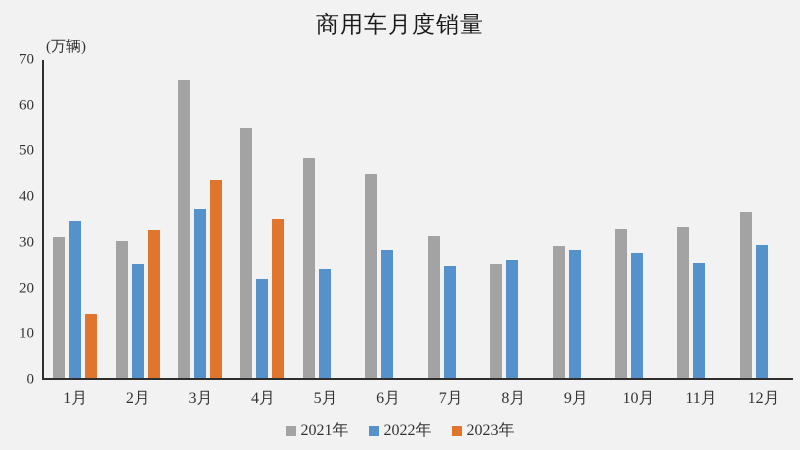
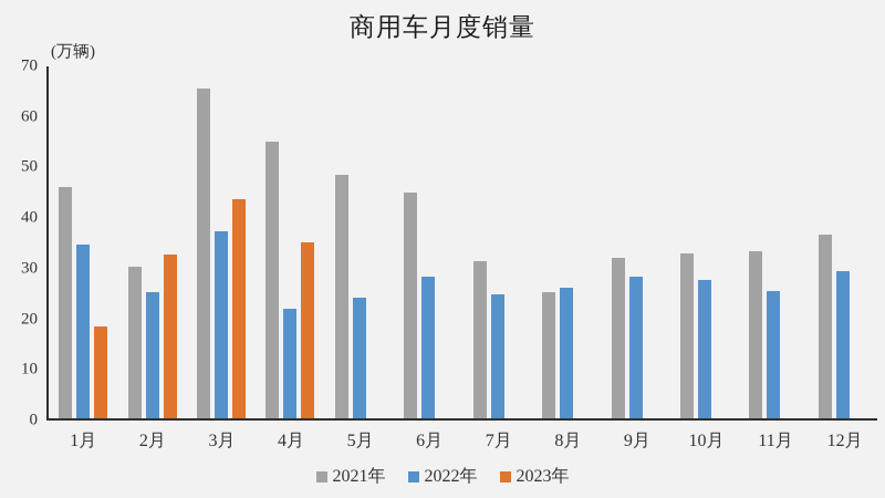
2021年/1月: 31 -> 46
2023年/1月: 14 -> 18
2021年/9月: 29 -> 32
